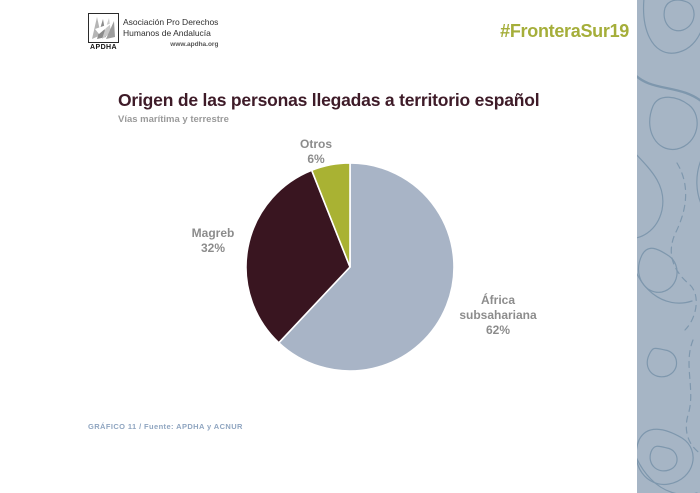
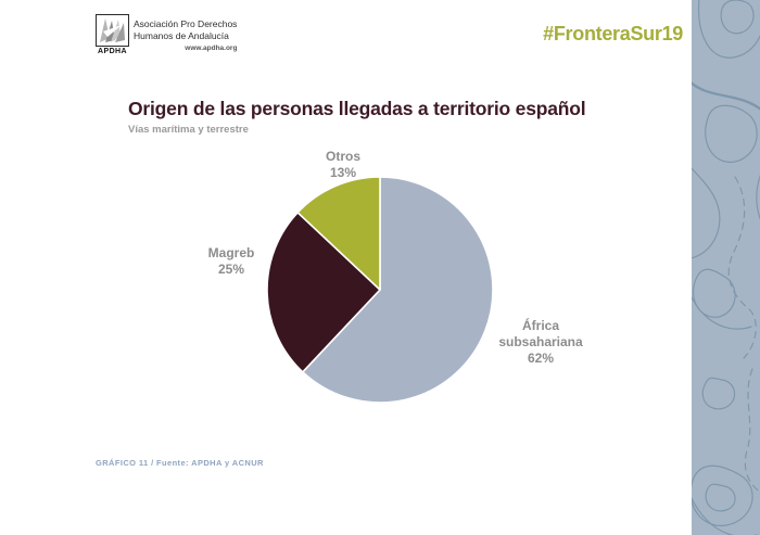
Magreb: 32% -> 25%
Otros: 6% -> 13%
